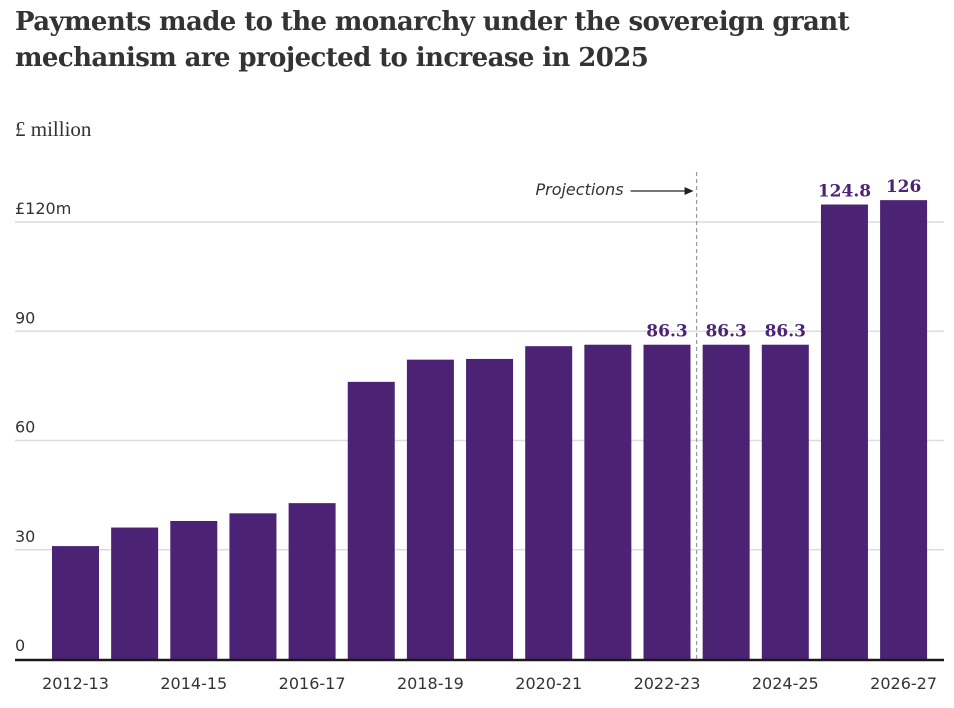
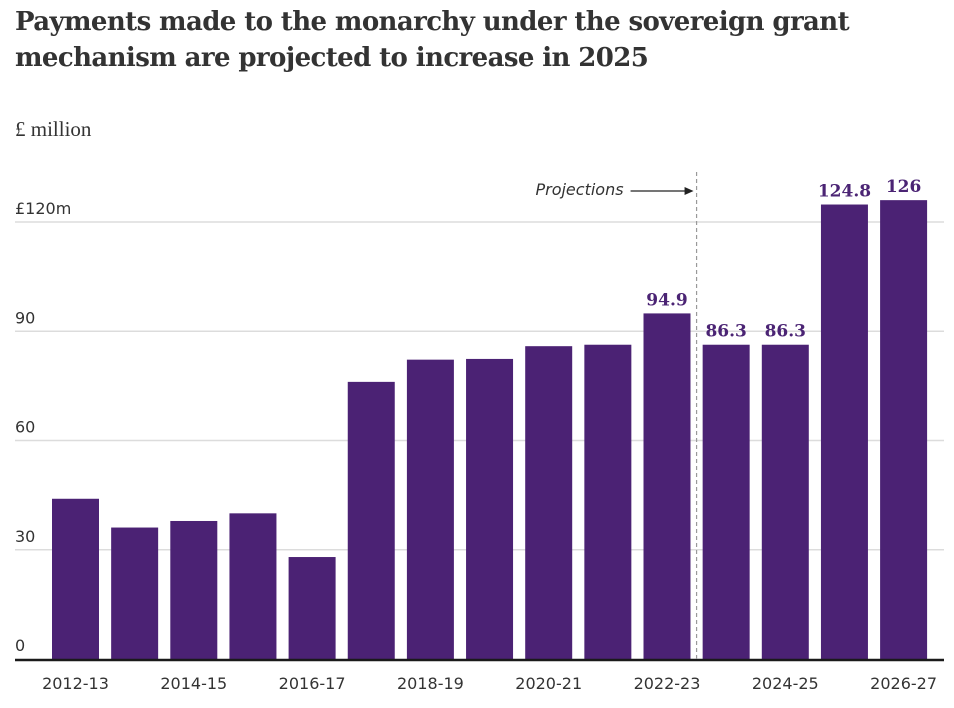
2012-13: £31m -> £44m
2016-17: £43m -> £28m
2022-23: 86.3 -> 94.9
